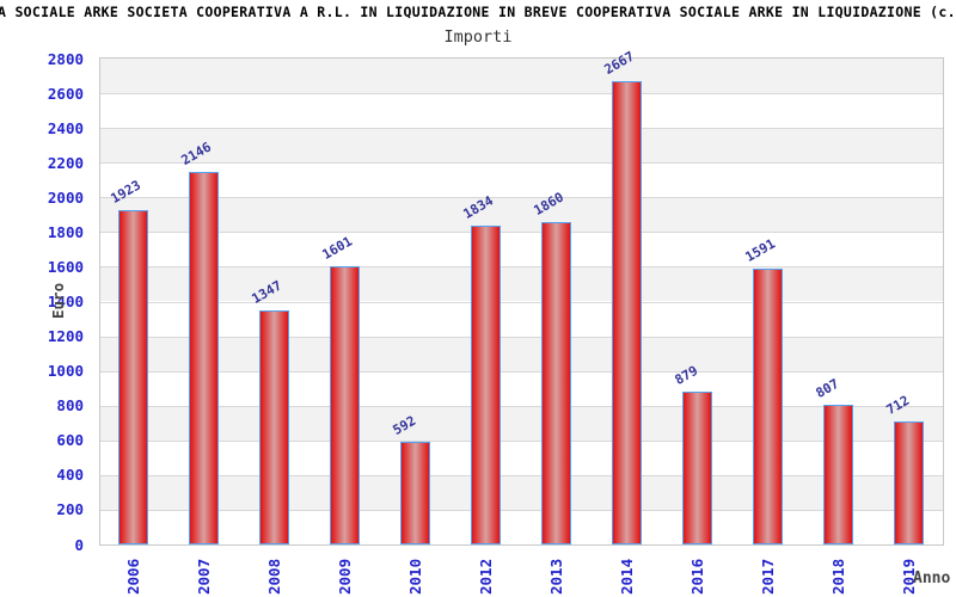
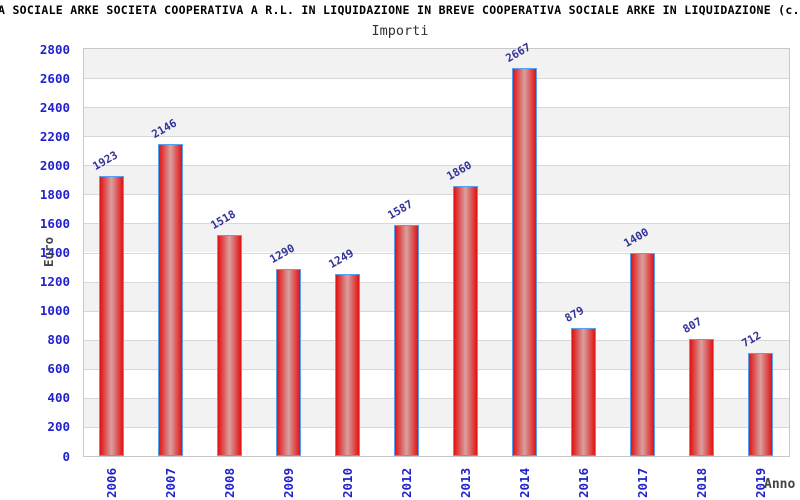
2008: 1347 -> 1518
2009: 1601 -> 1290
2010: 592 -> 1249
2012: 1834 -> 1587
2017: 1591 -> 1400
